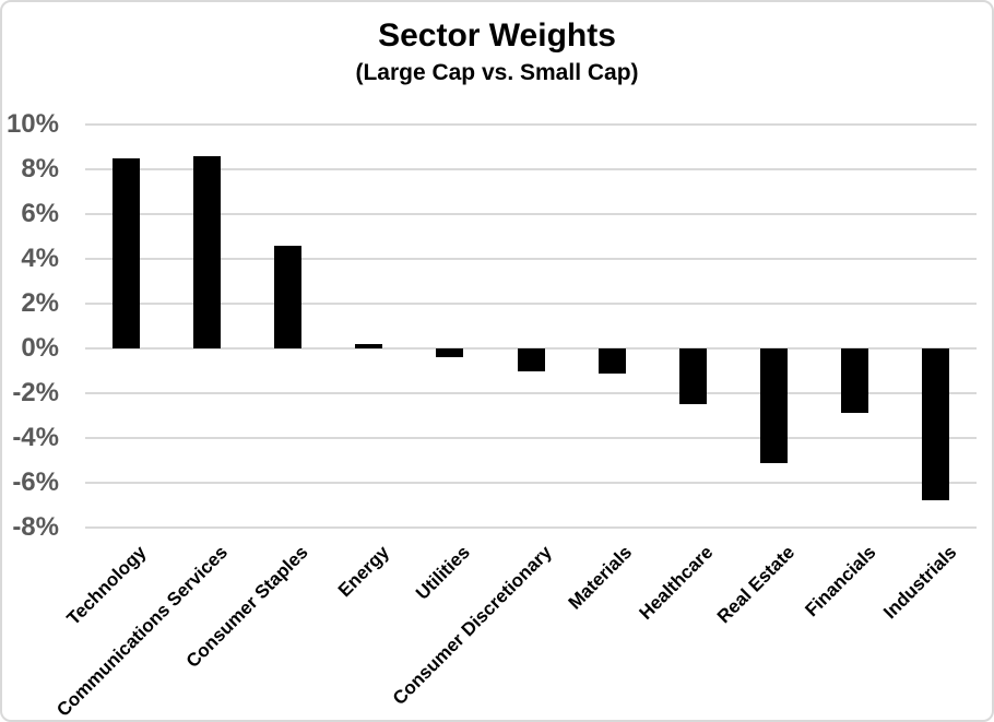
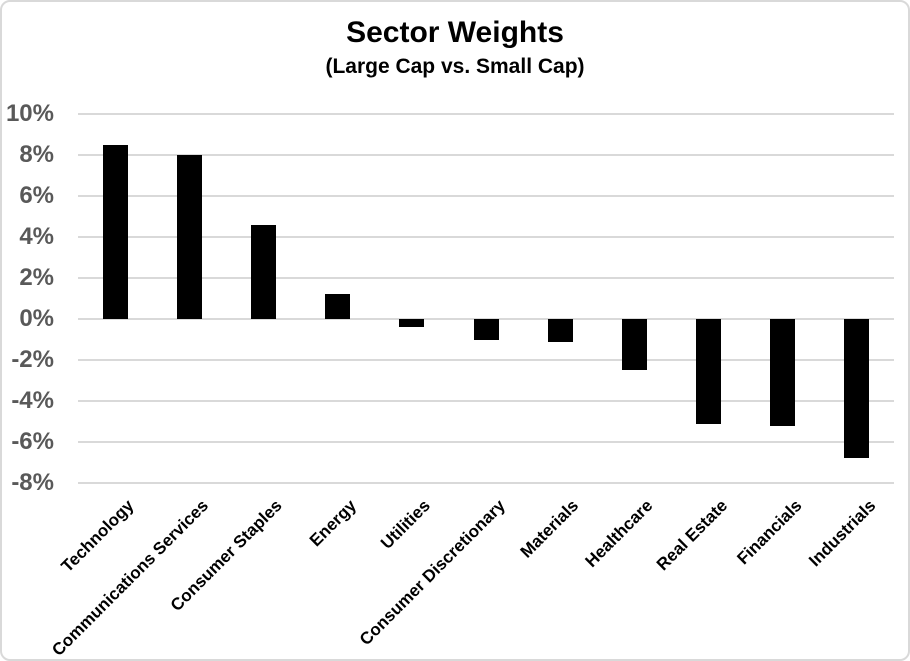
Communications Services: 8.6% -> 8.0%
Energy: 0.2% -> 1.2%
Financials: -2.9% -> -5.2%
